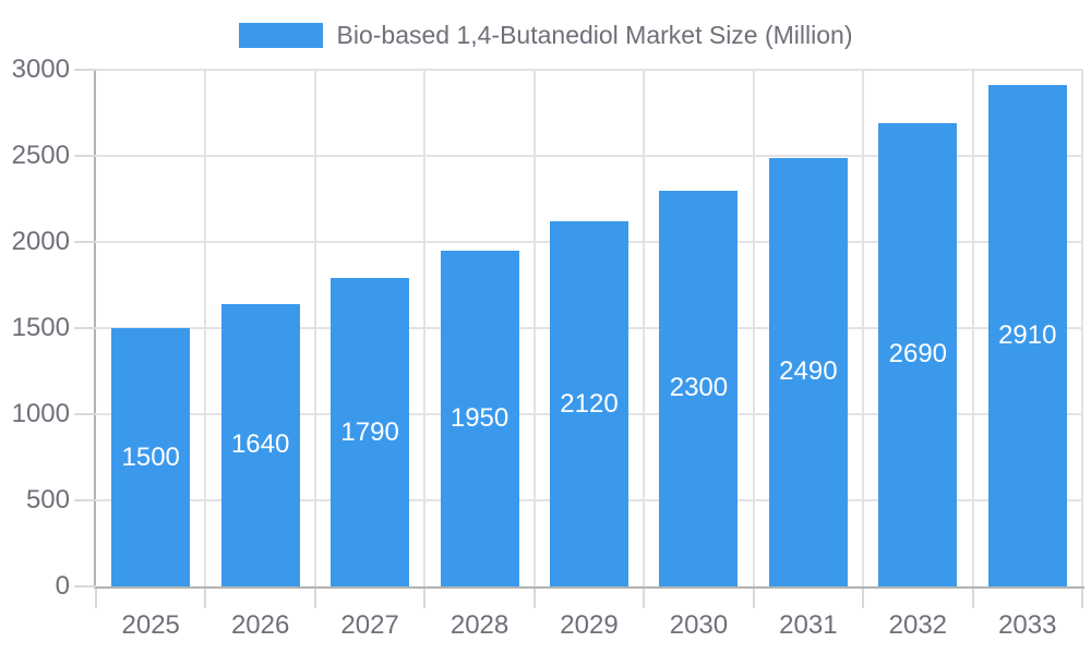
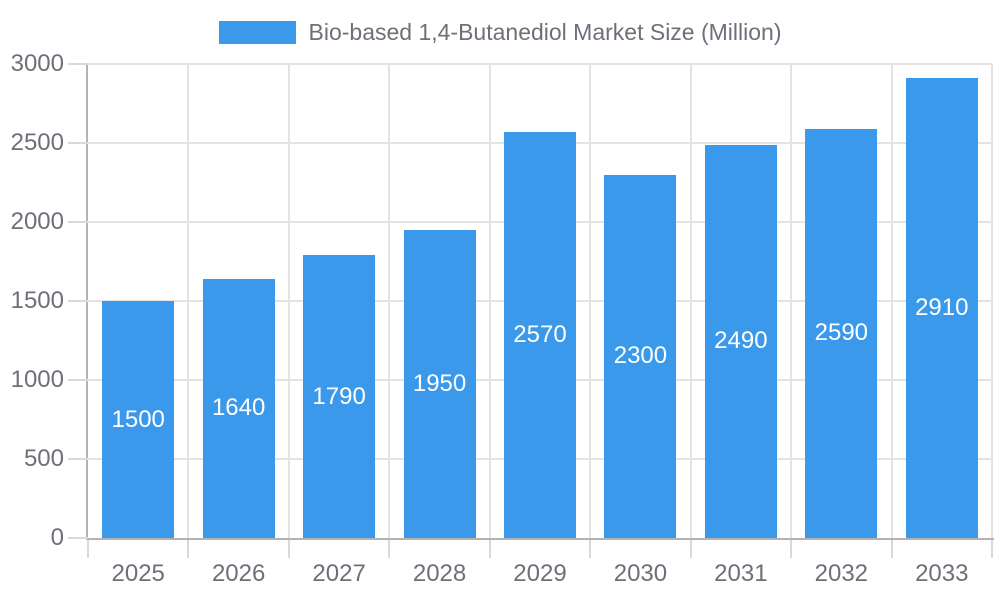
2029: 2120 -> 2570
2032: 2690 -> 2590
